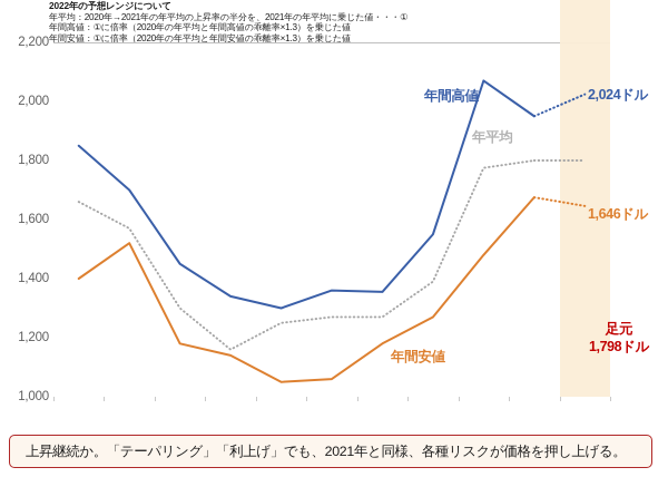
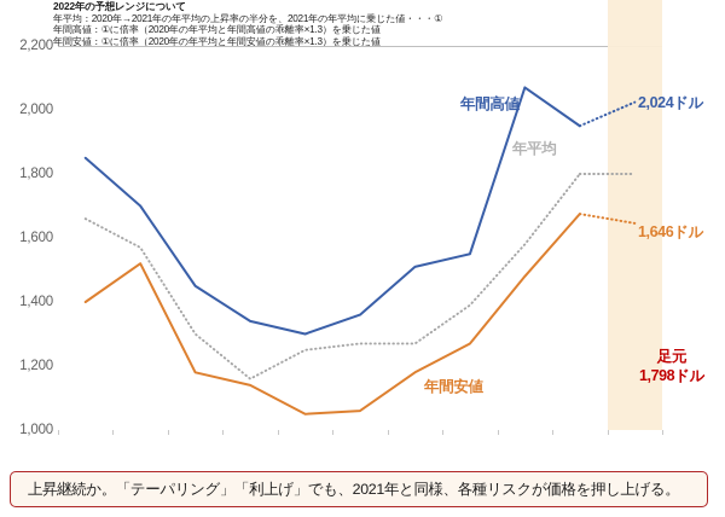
年間高値/18年: 1360 -> 1510
年平均/20年: 1780 -> 1580
